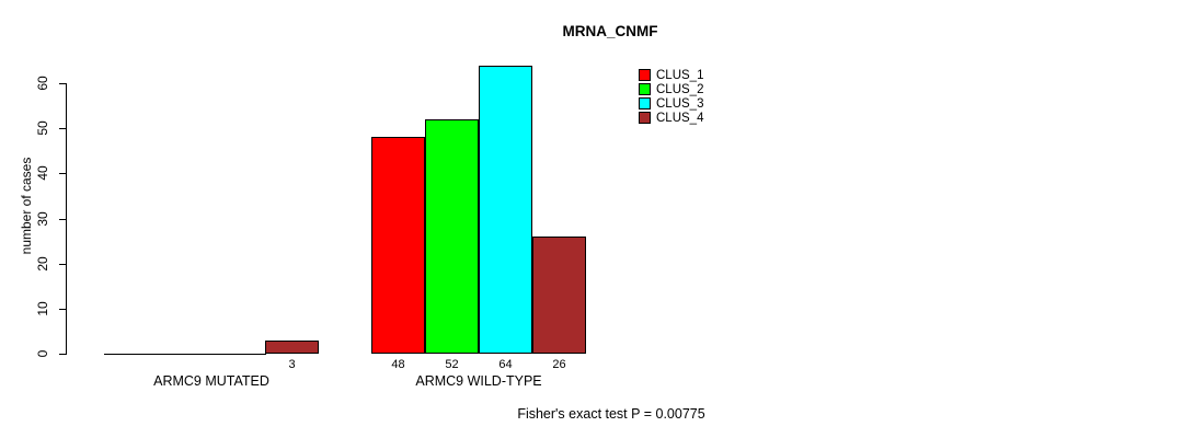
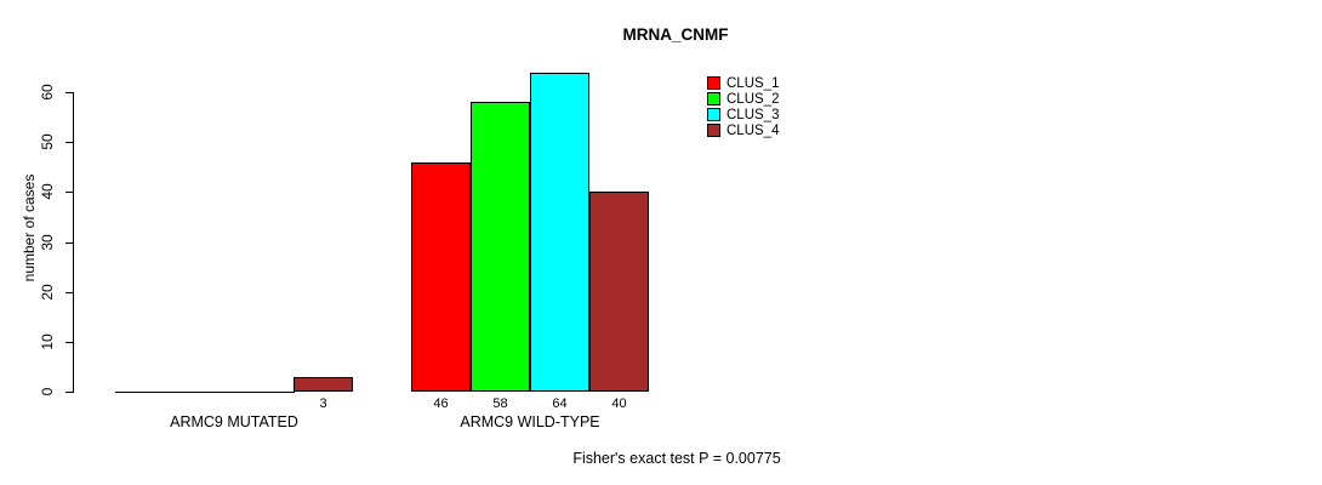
CLUS_1/ARMC9 WILD-TYPE: 48 -> 46
CLUS_2/ARMC9 WILD-TYPE: 52 -> 58
CLUS_4/ARMC9 WILD-TYPE: 26 -> 40
